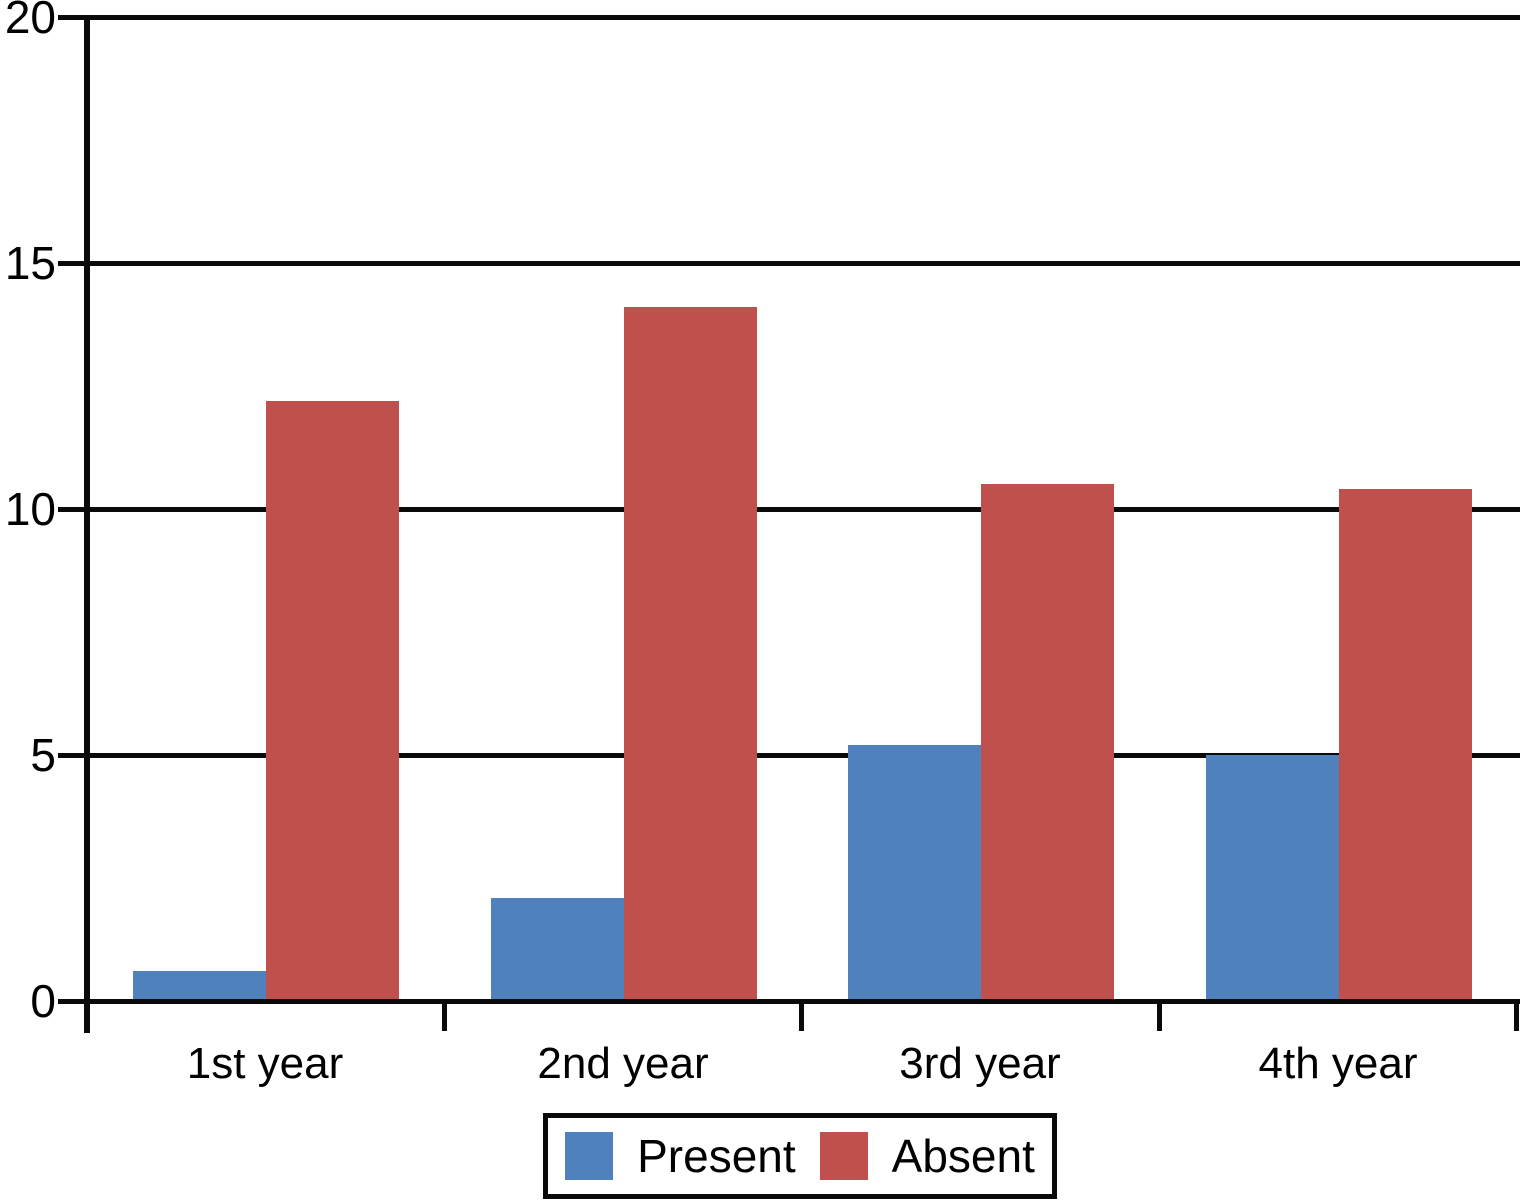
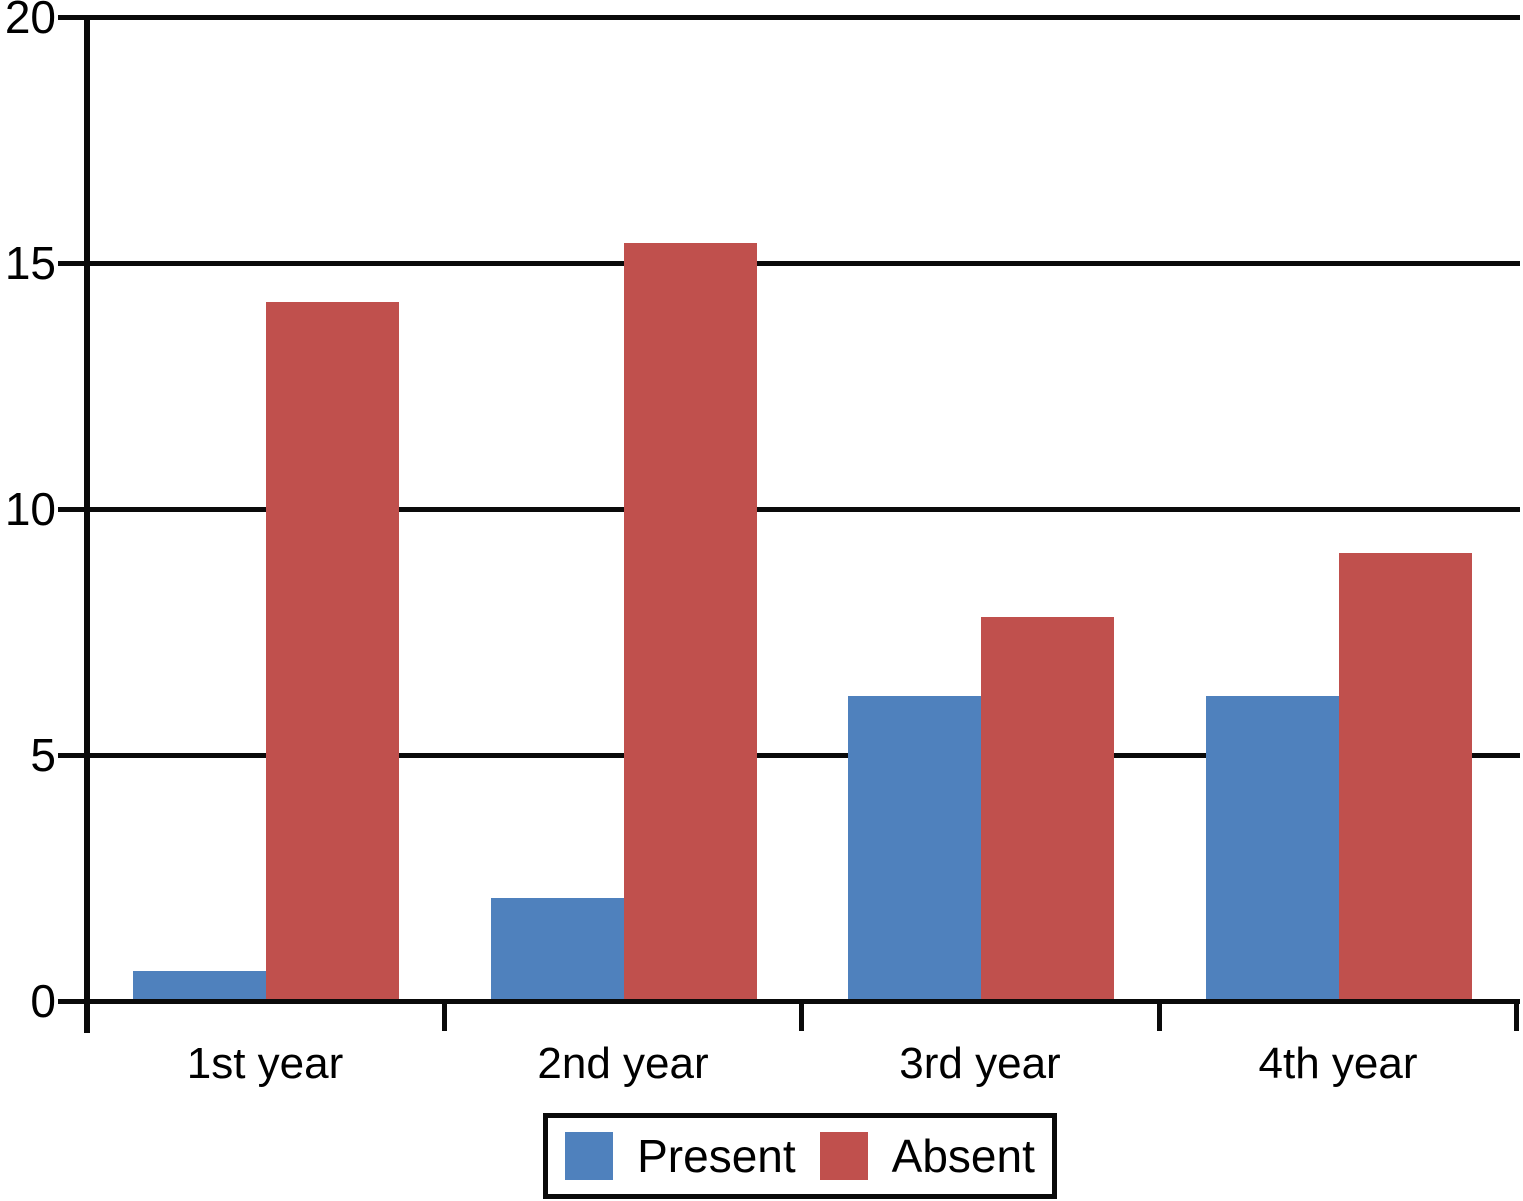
Absent/1st year: 12.2 -> 14.2
Absent/2nd year: 14.1 -> 15.4
Present/3rd year: 5.2 -> 6.2
Absent/3rd year: 10.5 -> 7.8
Present/4th year: 5.0 -> 6.2
Absent/4th year: 10.4 -> 9.1
